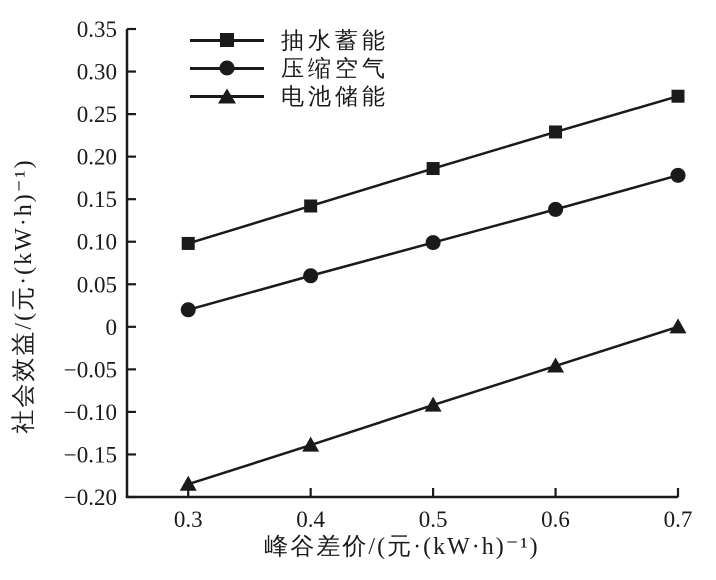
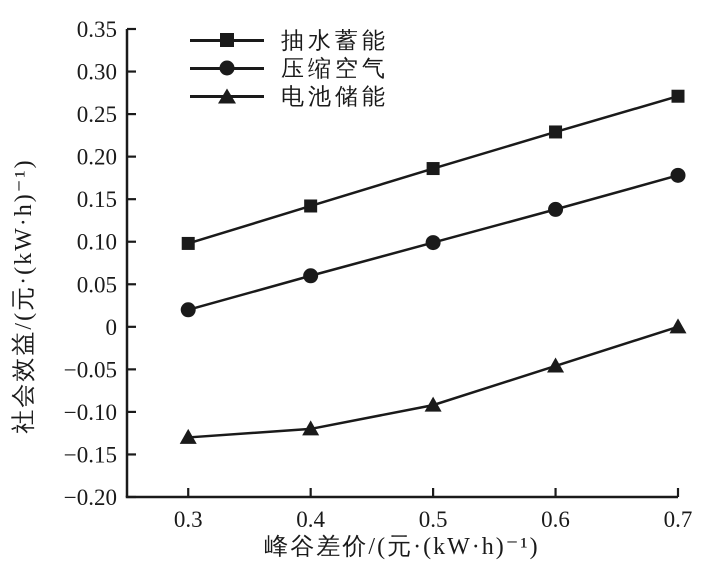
电池储能/0.3: -0.18 -> -0.13
电池储能/0.4: -0.14 -> -0.12
